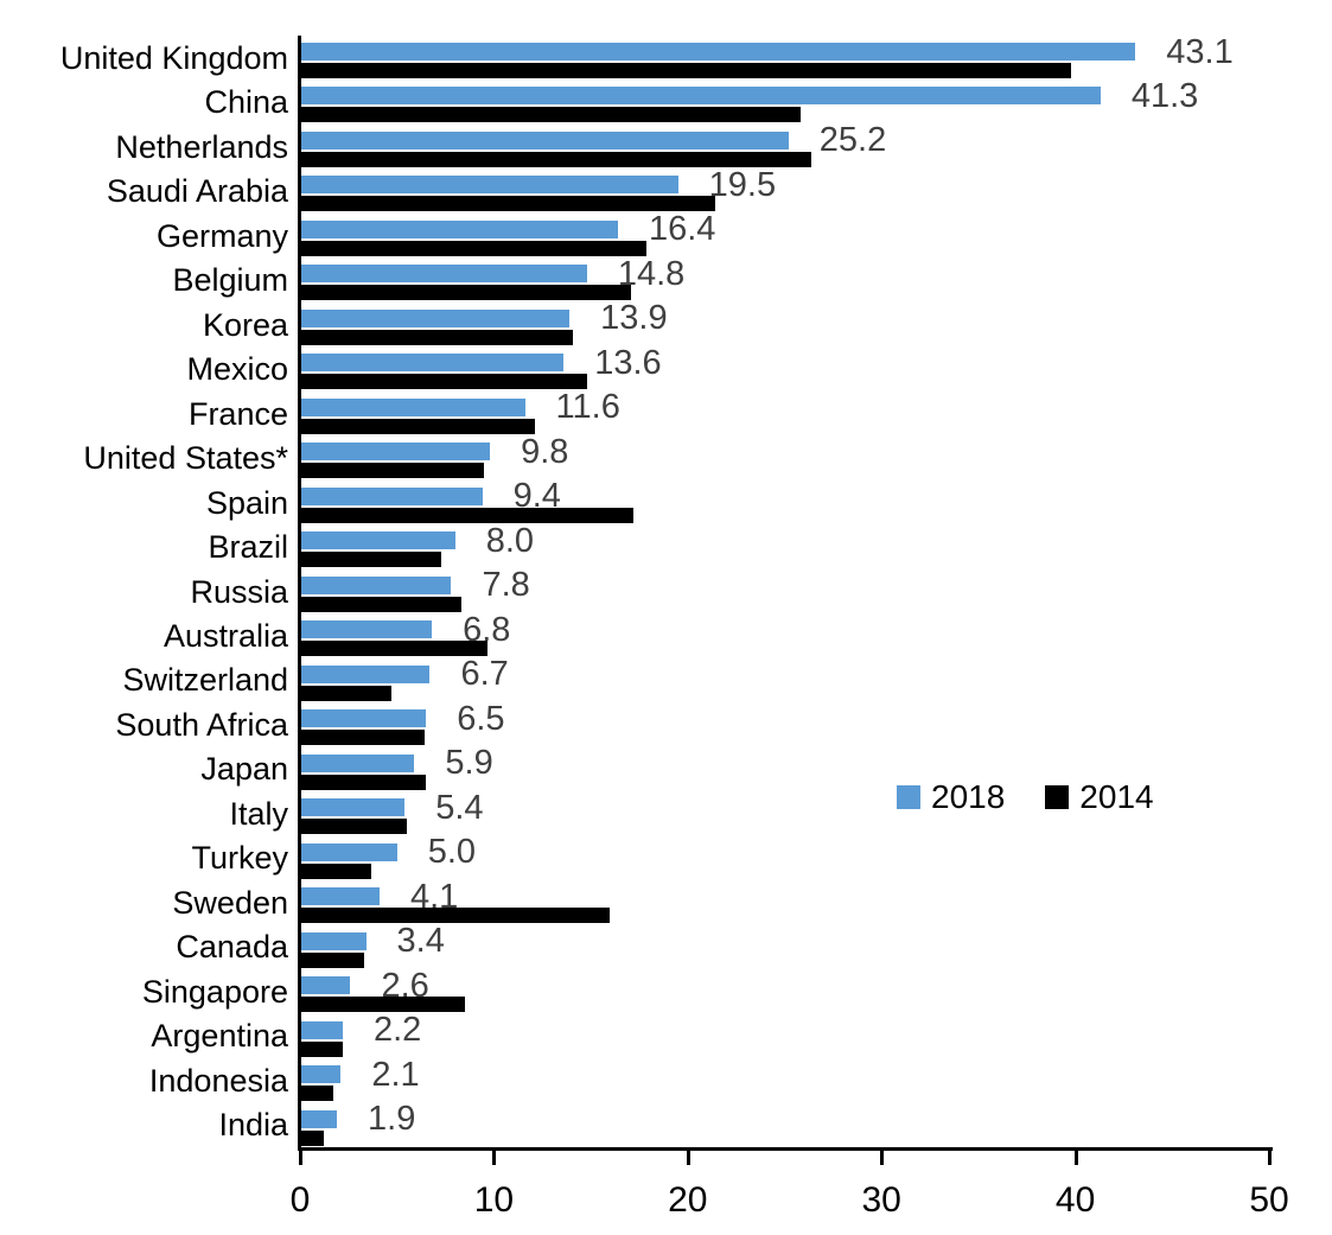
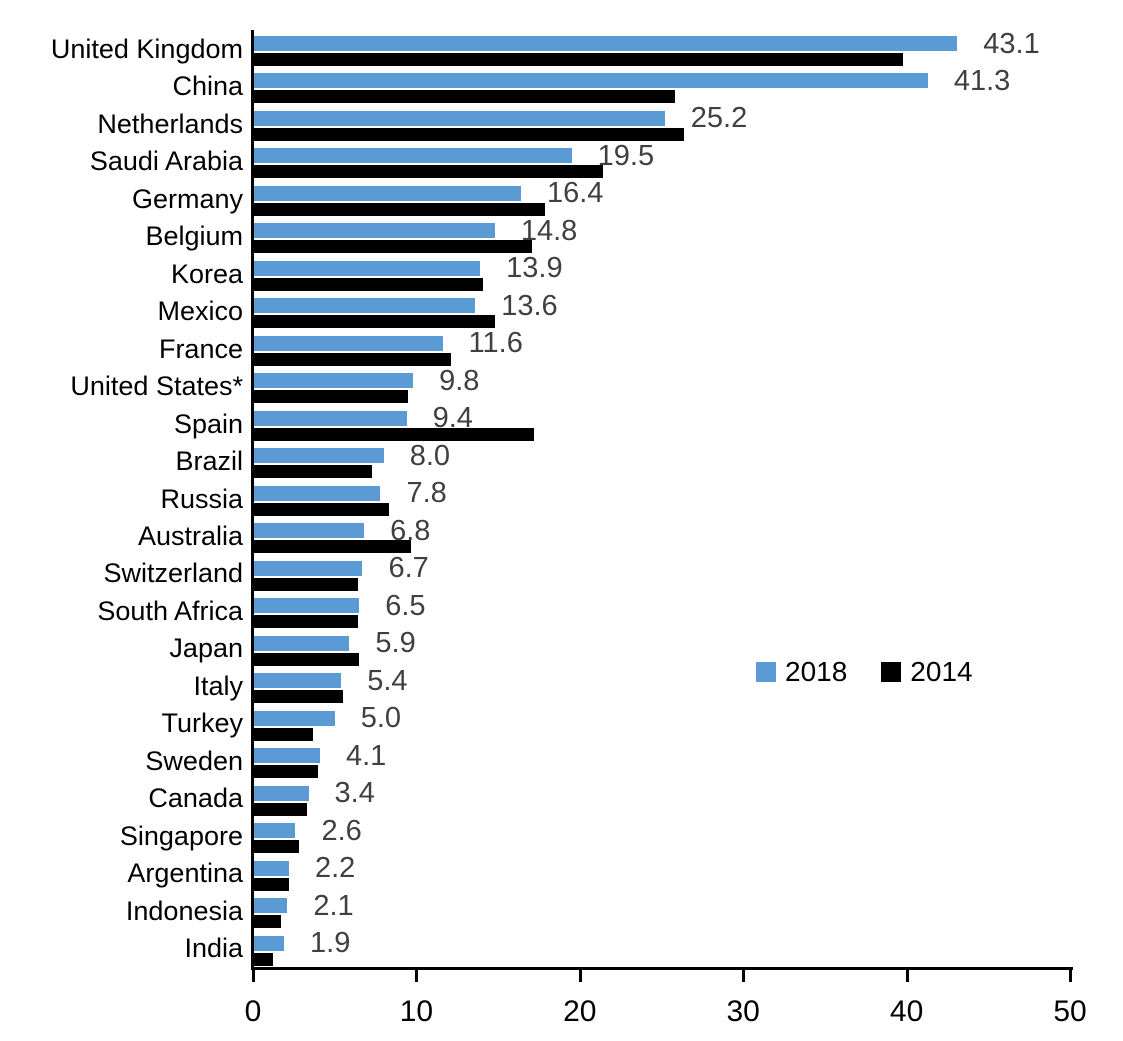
2014/Switzerland: 4.7 -> 6.4
2014/Sweden: 16.0 -> 4.0
2014/Singapore: 8.5 -> 2.8
